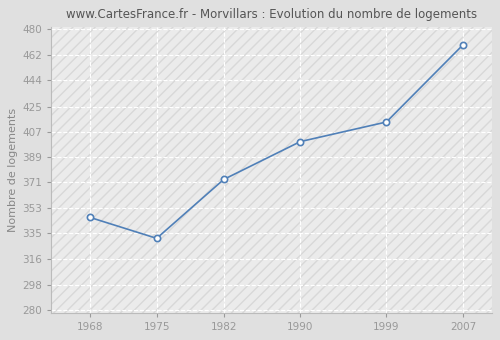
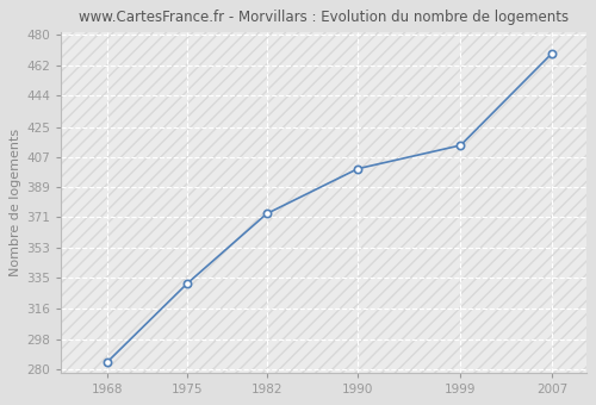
1968: 346 -> 284
